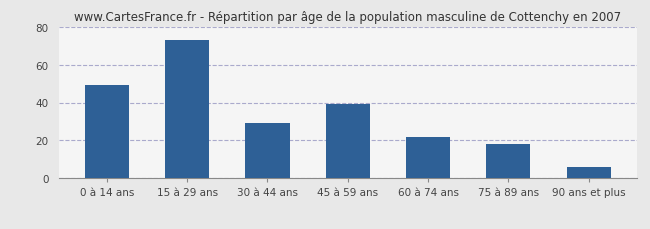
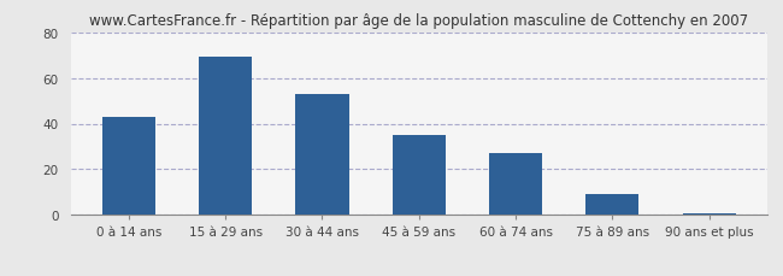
0 à 14 ans: 49 -> 43
15 à 29 ans: 73 -> 69
30 à 44 ans: 29 -> 53
45 à 59 ans: 39 -> 35
60 à 74 ans: 22 -> 27
75 à 89 ans: 18 -> 9
90 ans et plus: 6 -> 1
